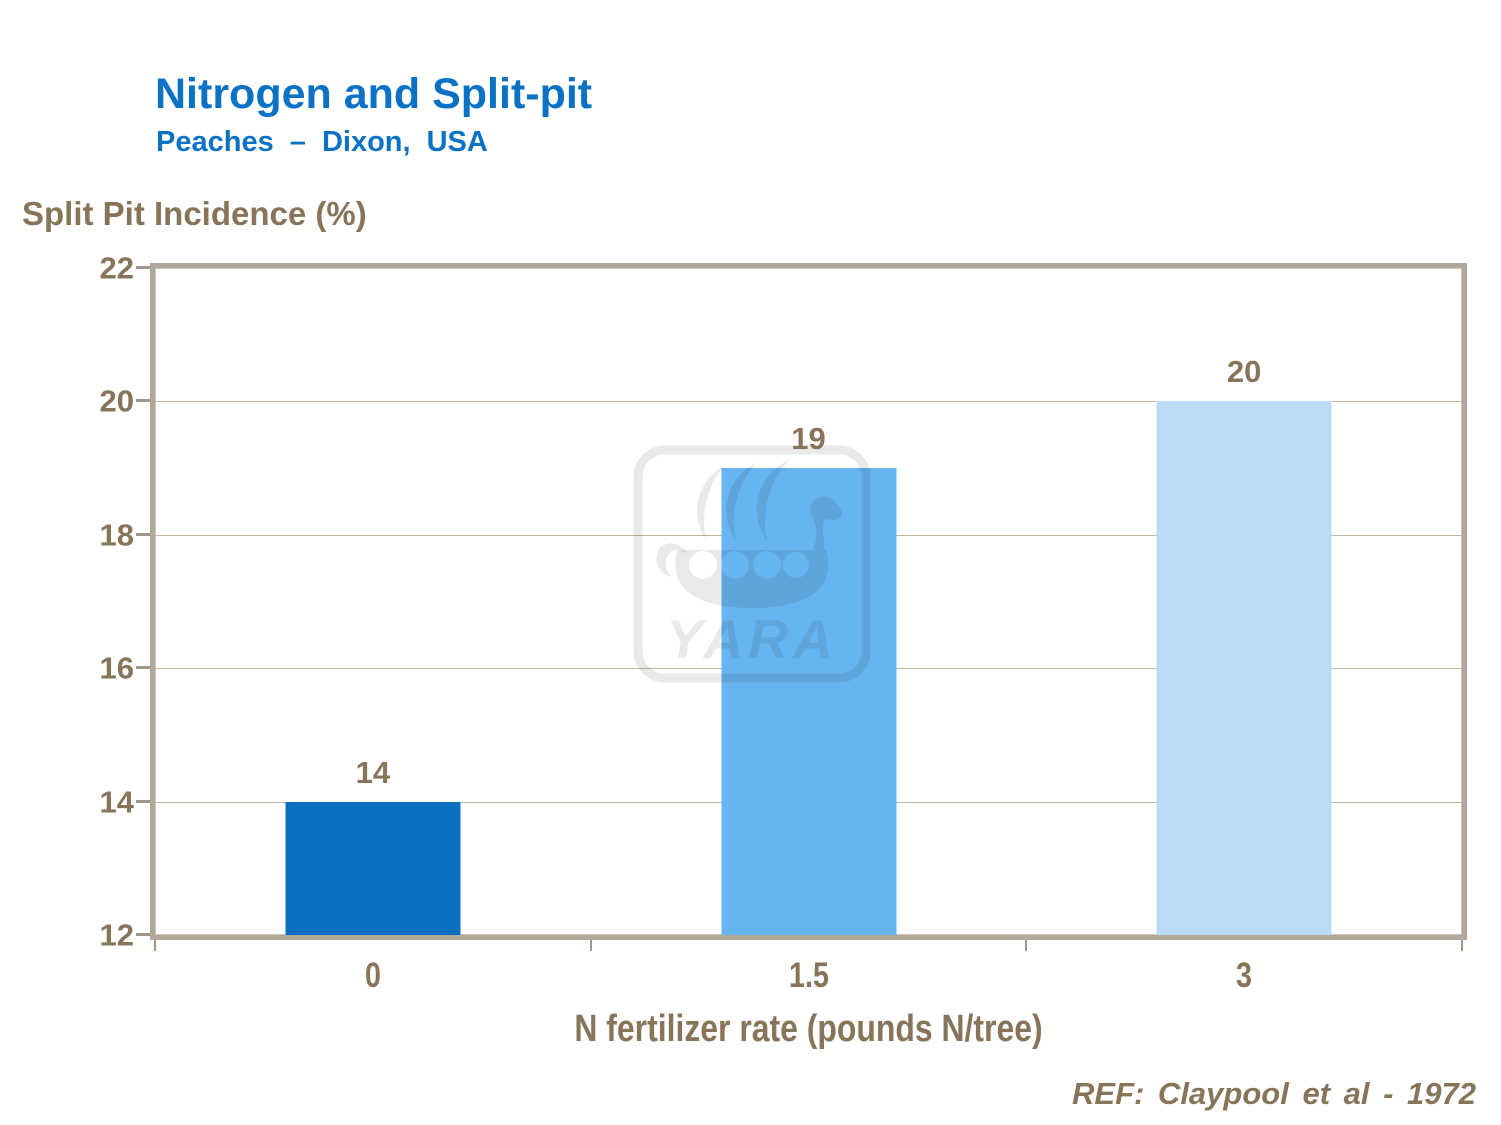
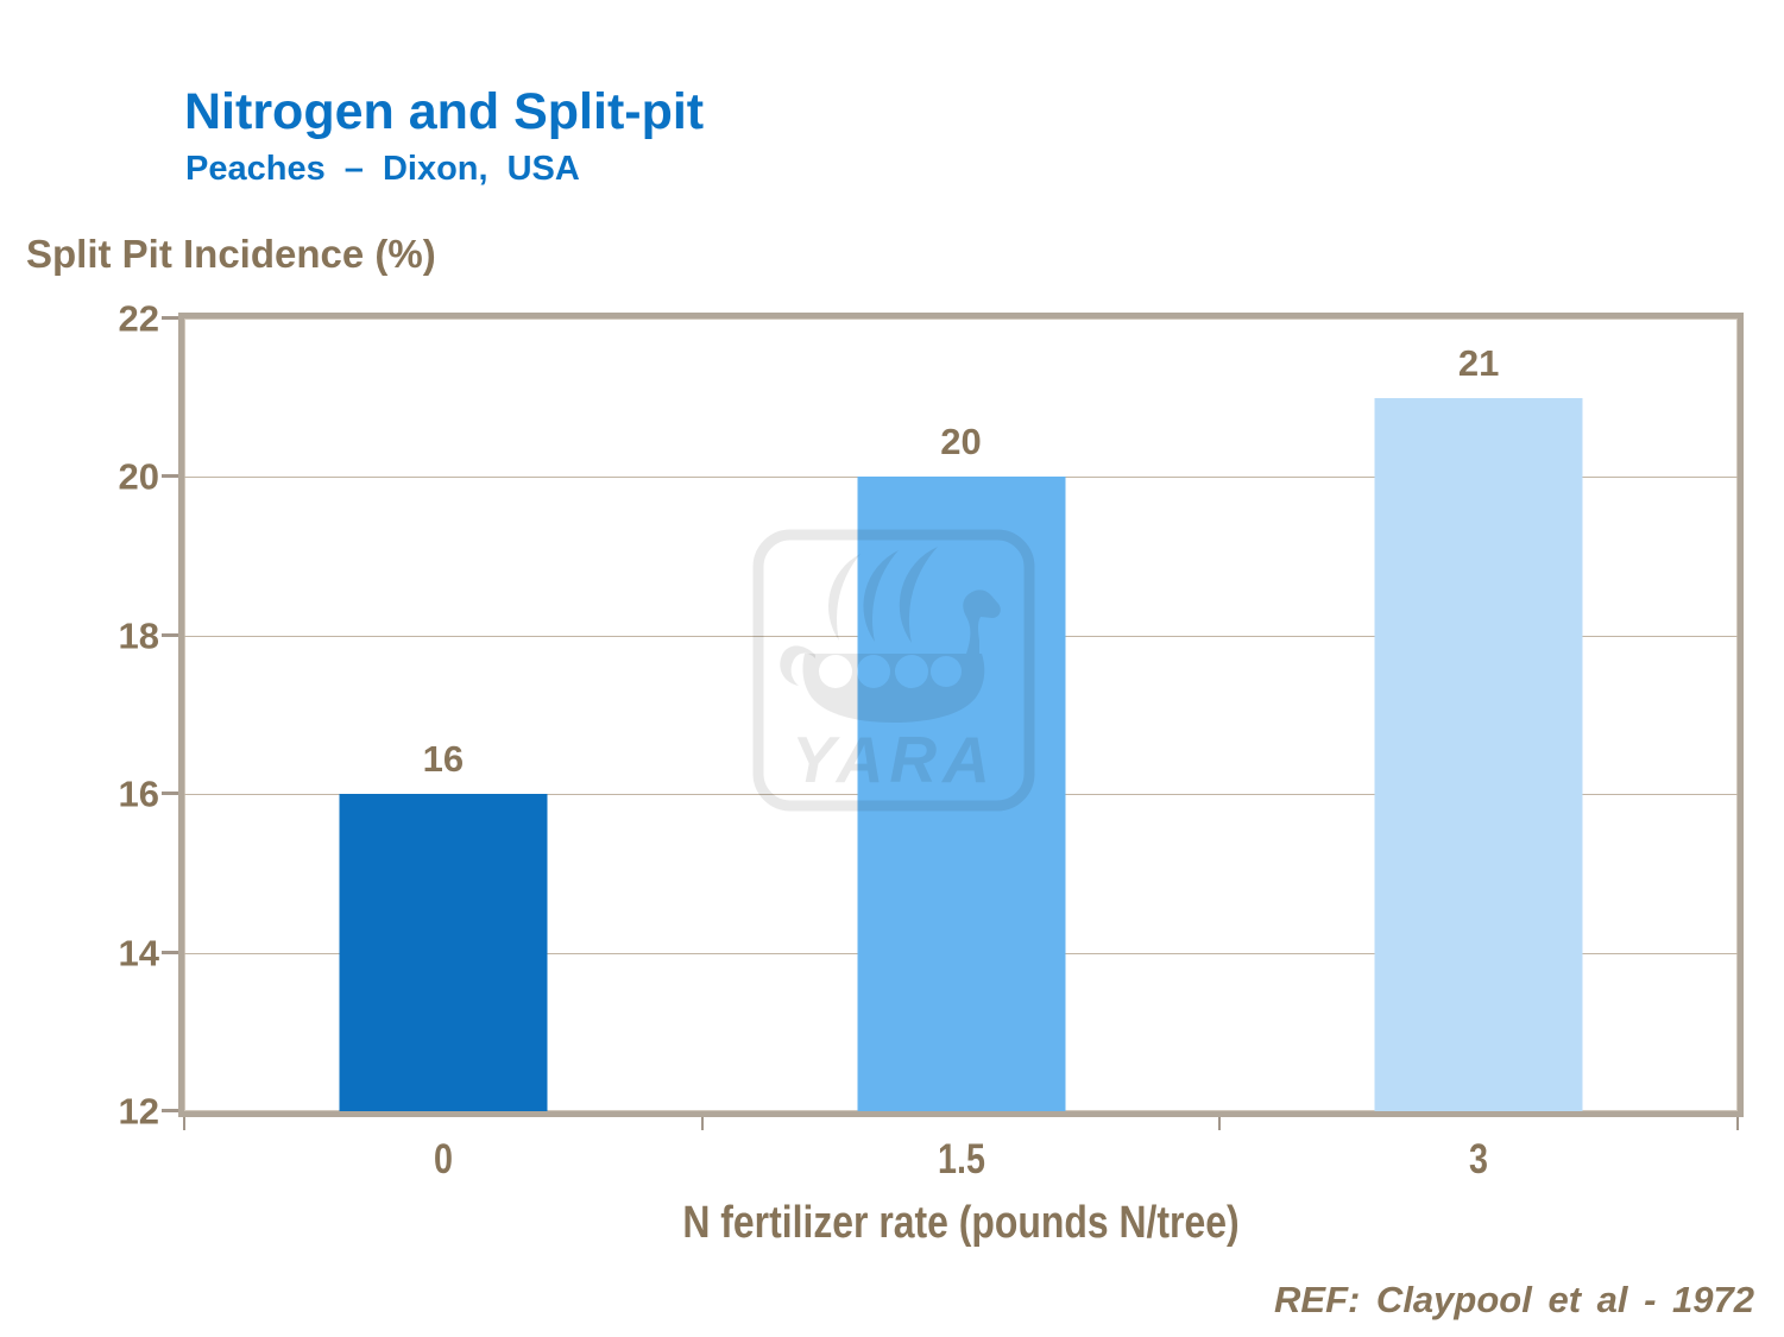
0: 14 -> 16
1.5: 19 -> 20
3: 20 -> 21
